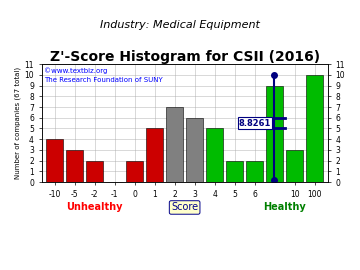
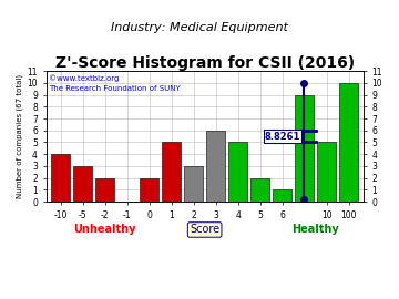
2: 7 -> 3
6: 2 -> 1
10: 3 -> 5
